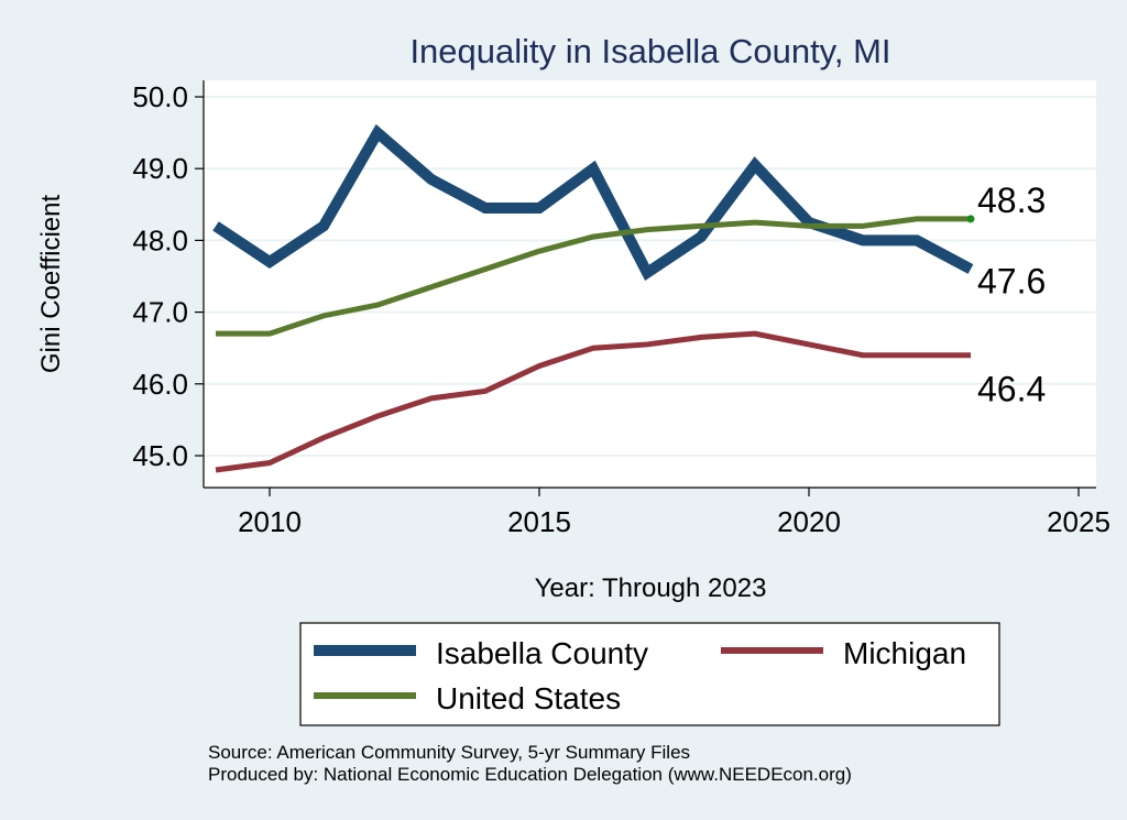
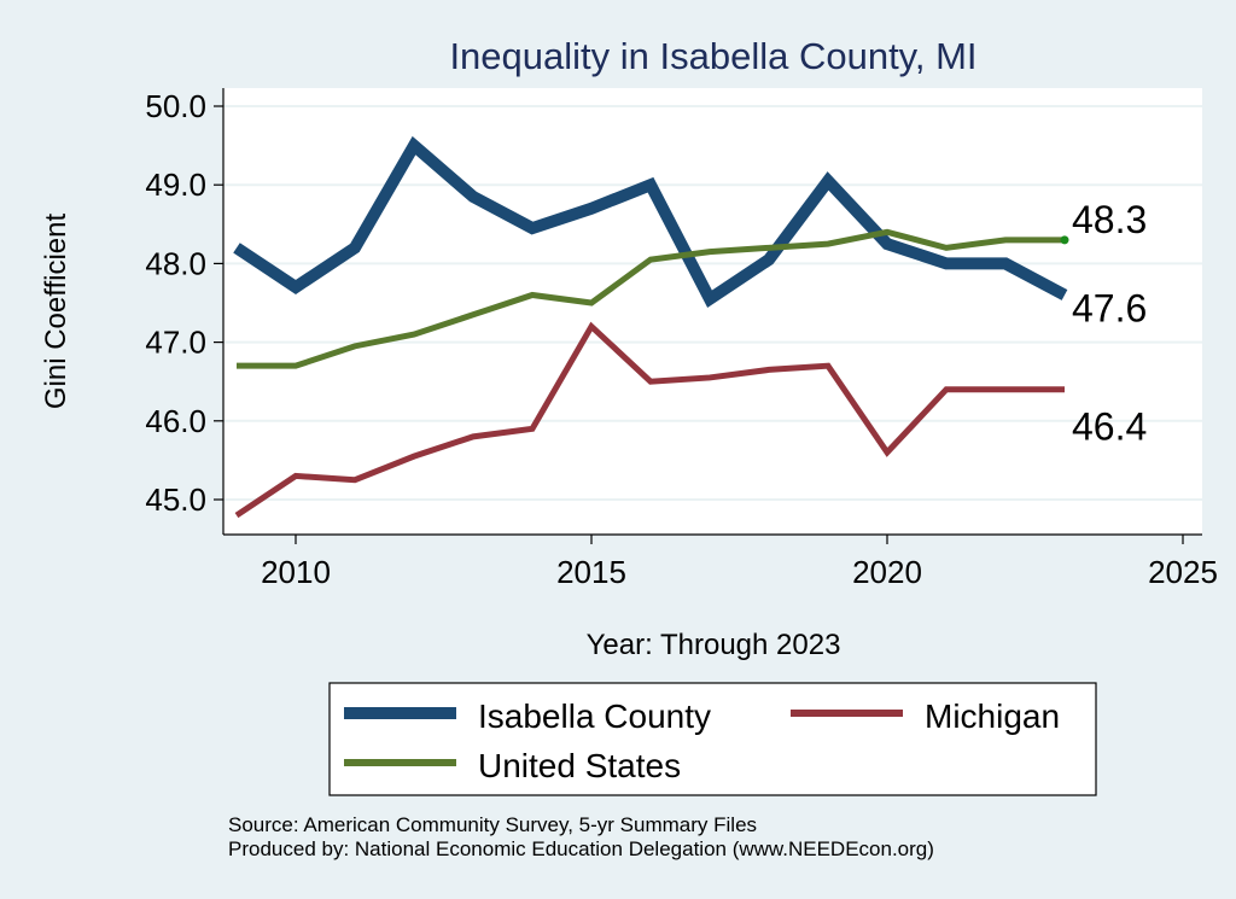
Michigan/2010: 44.9 -> 45.3
Isabella County/2015: 48.5 -> 48.7
Michigan/2015: 46.2 -> 47.2
United States/2015: 47.9 -> 47.5
Michigan/2020: 46.5 -> 45.6
United States/2020: 48.2 -> 48.4
